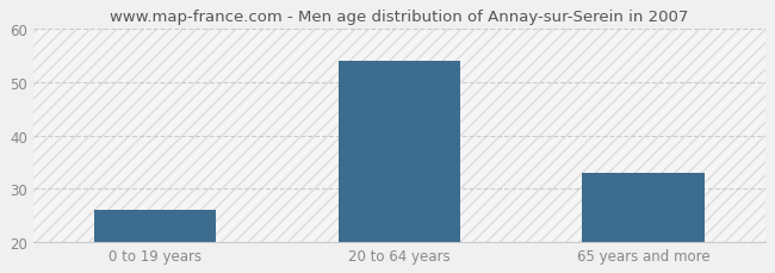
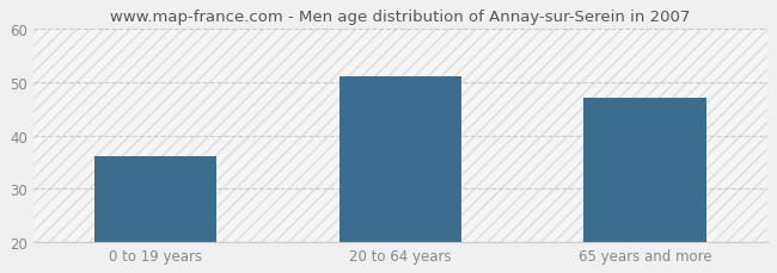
0 to 19 years: 26 -> 36
20 to 64 years: 54 -> 51
65 years and more: 33 -> 47
